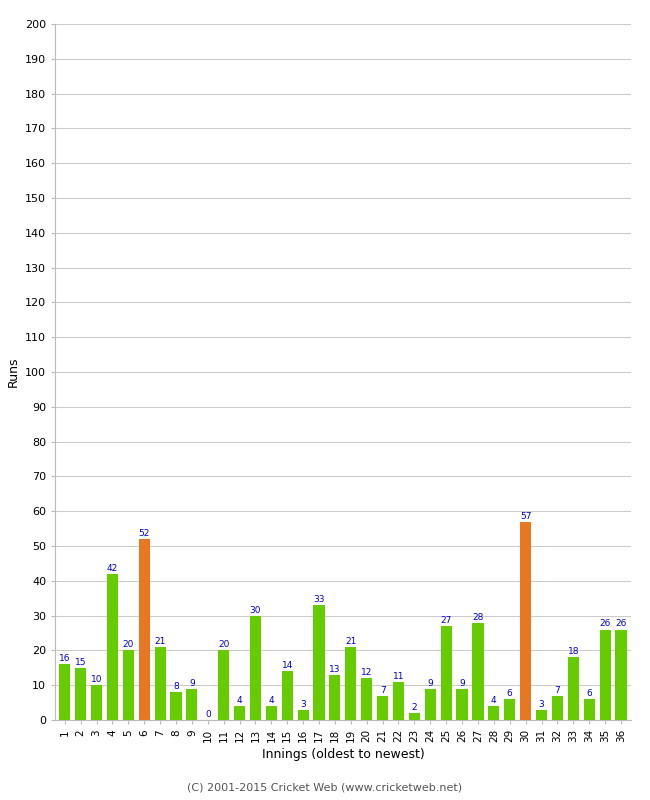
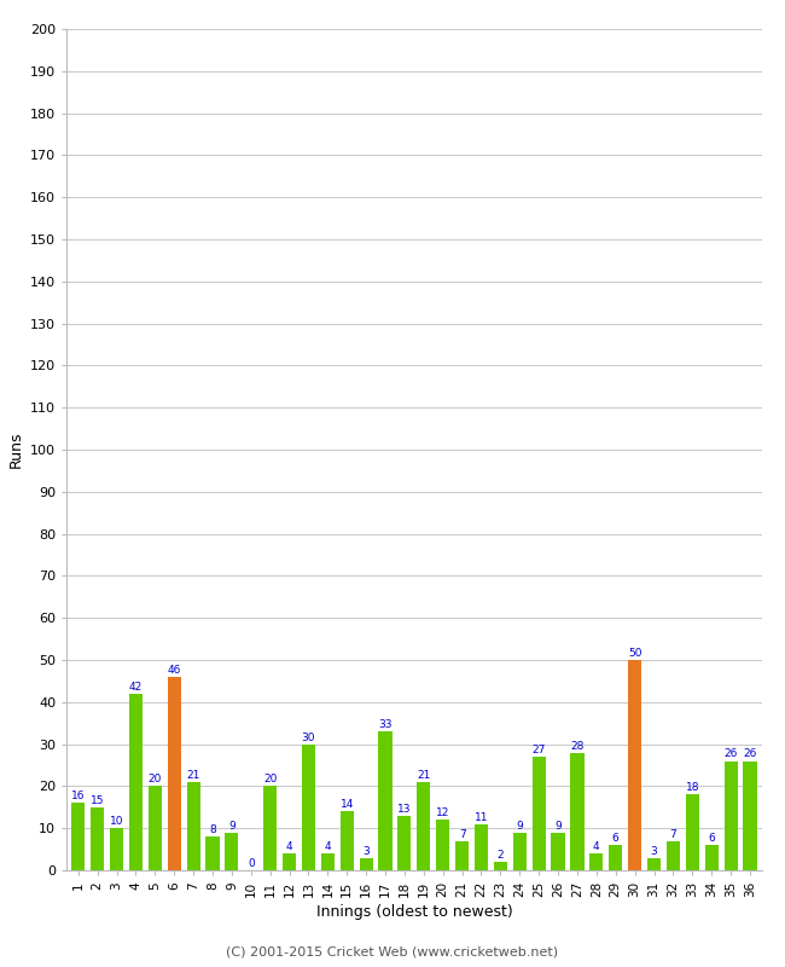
6: 52 -> 46
30: 57 -> 50
